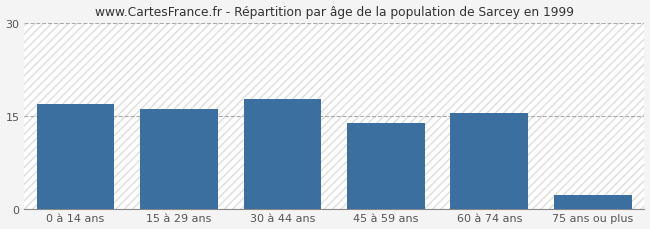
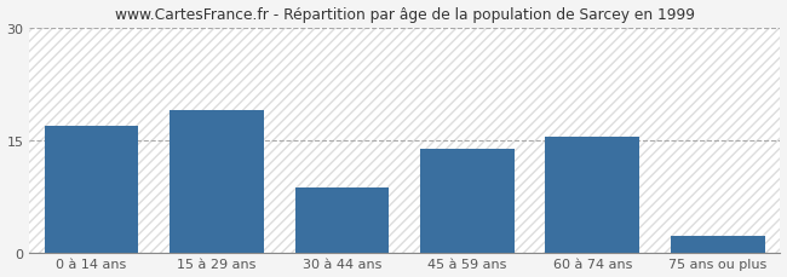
15 à 29 ans: 16.2 -> 19.0
30 à 44 ans: 17.8 -> 8.8
